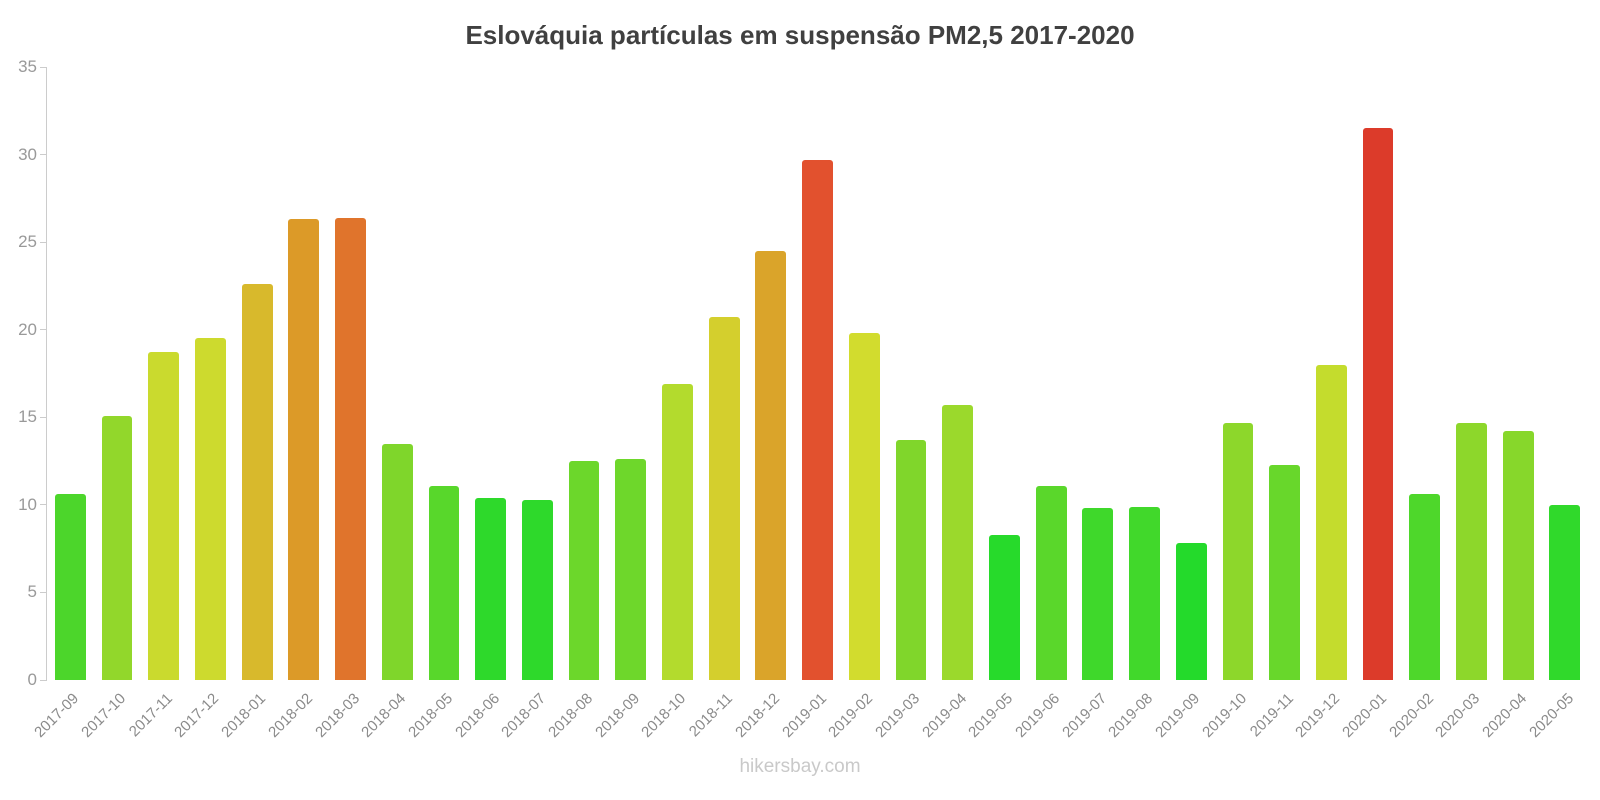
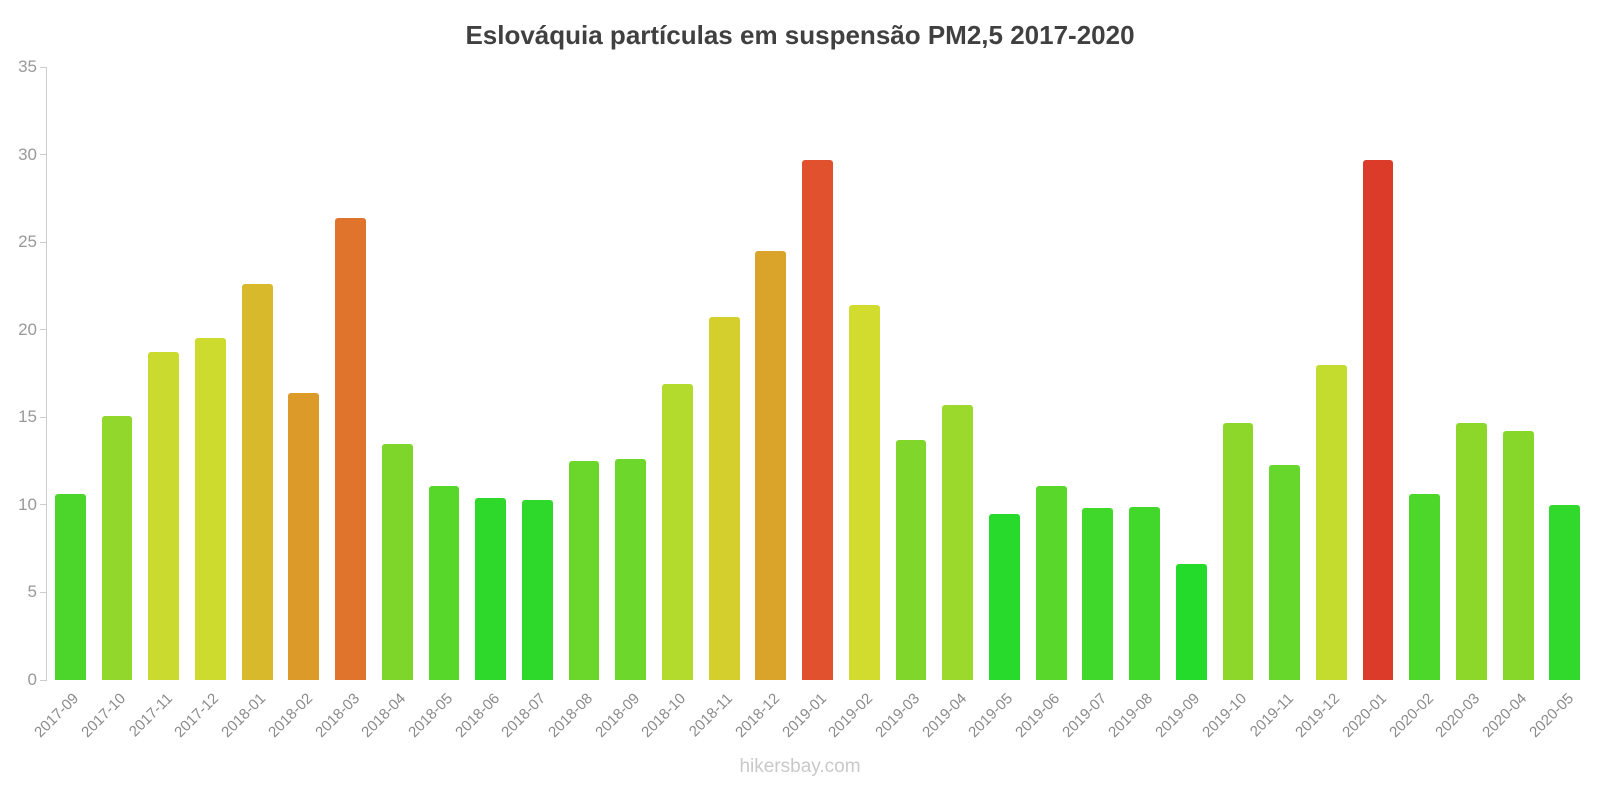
2018-02: 26.3 -> 16.4
2019-02: 19.8 -> 21.4
2019-05: 8.3 -> 9.5
2019-09: 7.8 -> 6.6
2020-01: 31.5 -> 29.7
